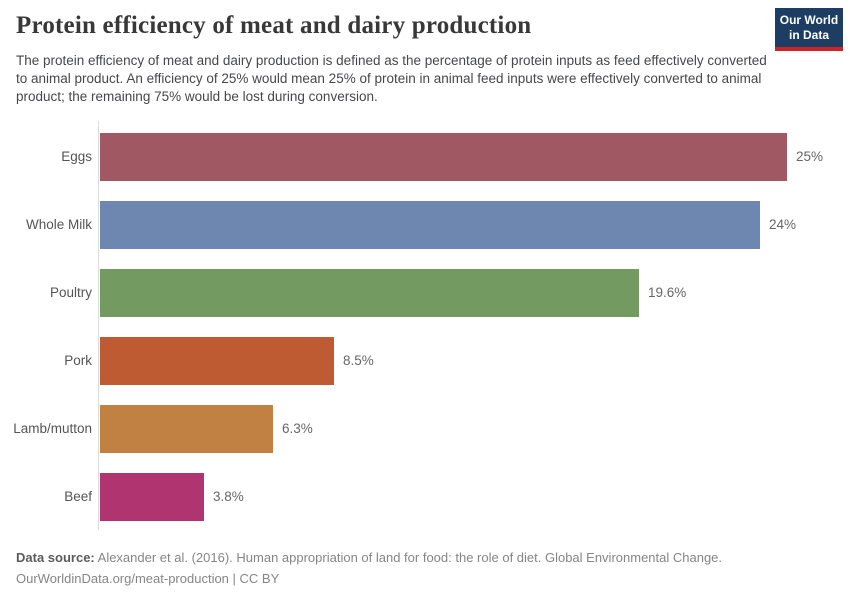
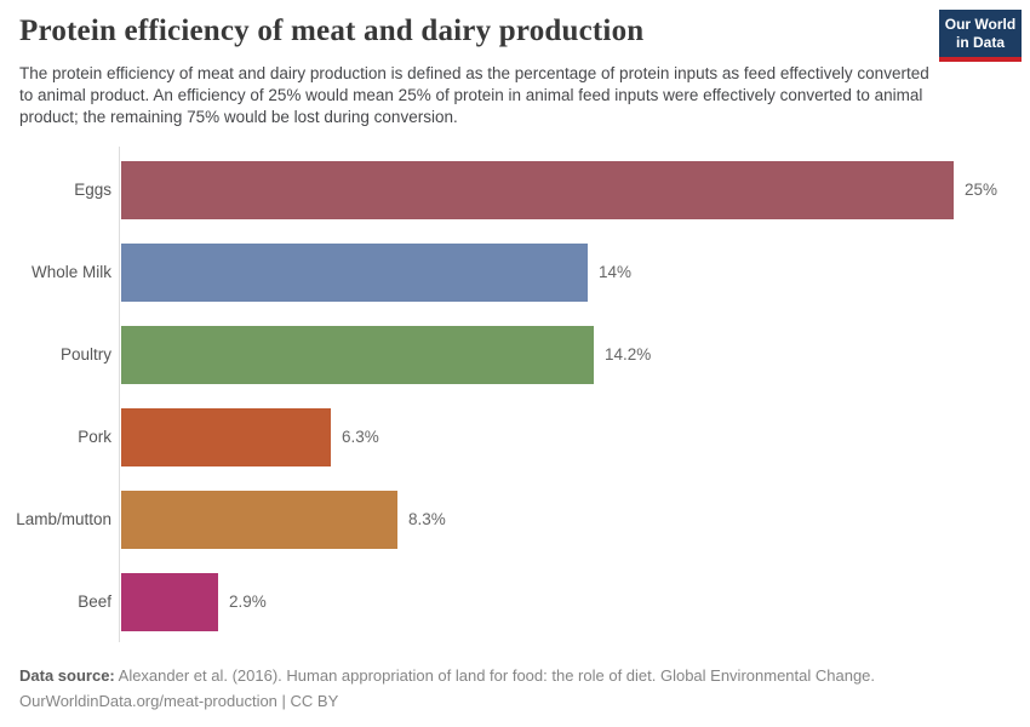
Whole Milk: 24% -> 14%
Poultry: 19.6% -> 14.2%
Pork: 8.5% -> 6.3%
Lamb/mutton: 6.3% -> 8.3%
Beef: 3.8% -> 2.9%
